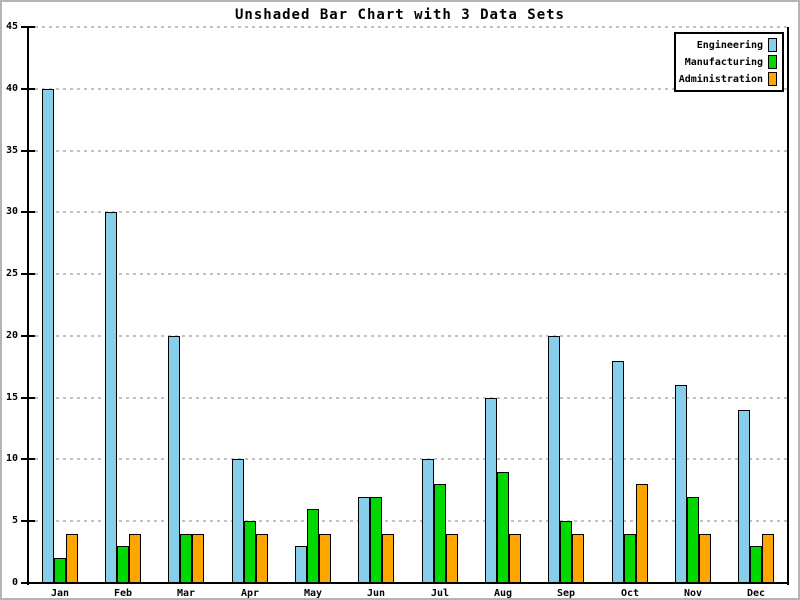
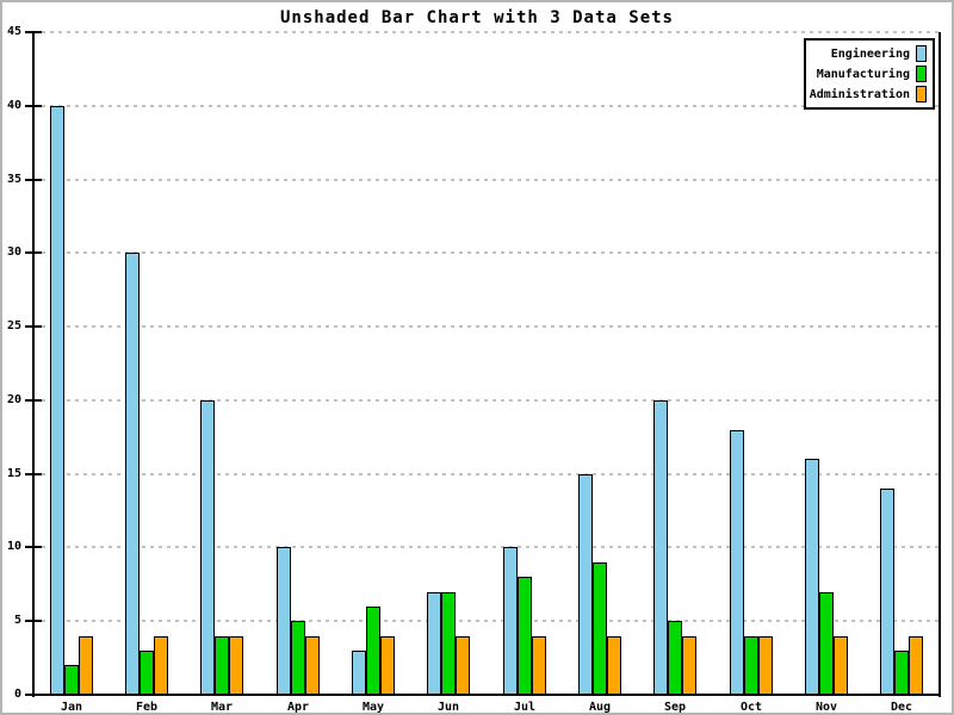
Administration/Oct: 8 -> 4
